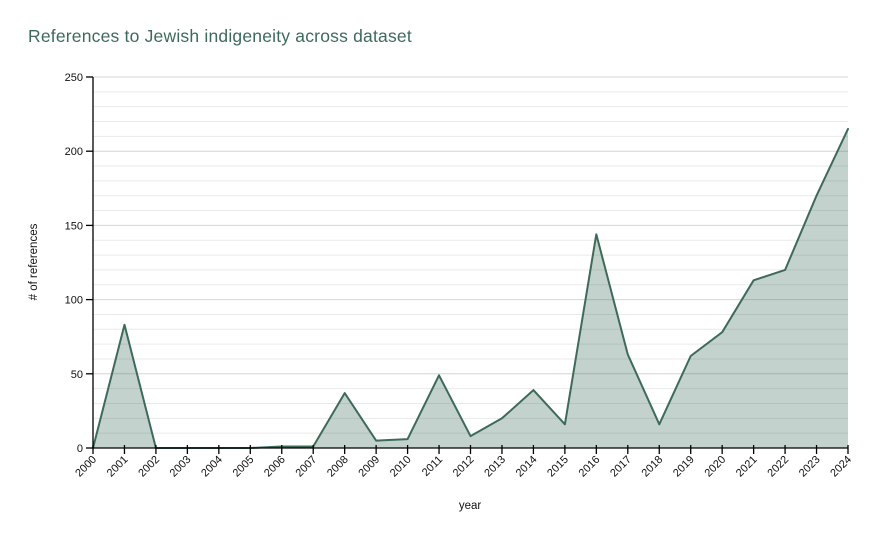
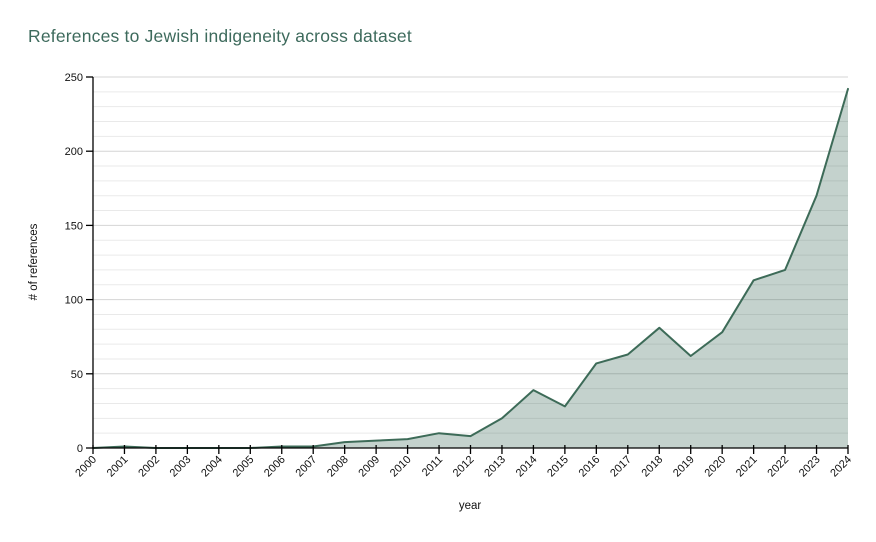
2001: 83 -> 1
2008: 37 -> 4
2011: 49 -> 10
2015: 16 -> 28
2016: 144 -> 57
2018: 16 -> 81
2024: 215 -> 242
